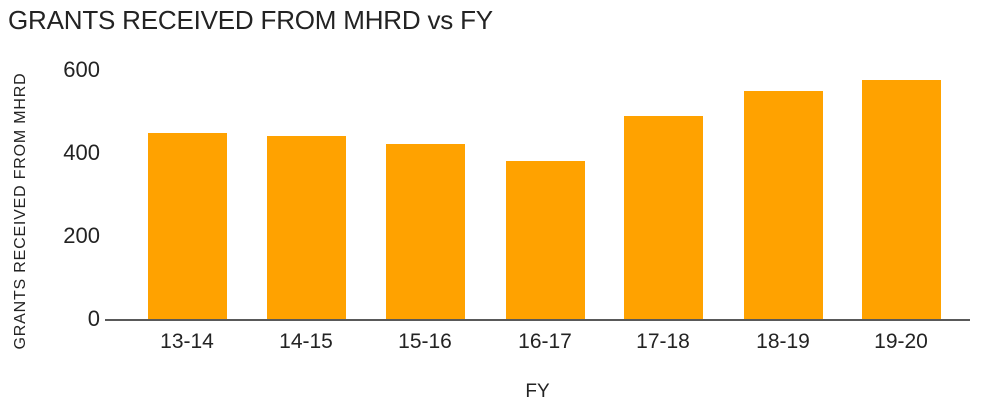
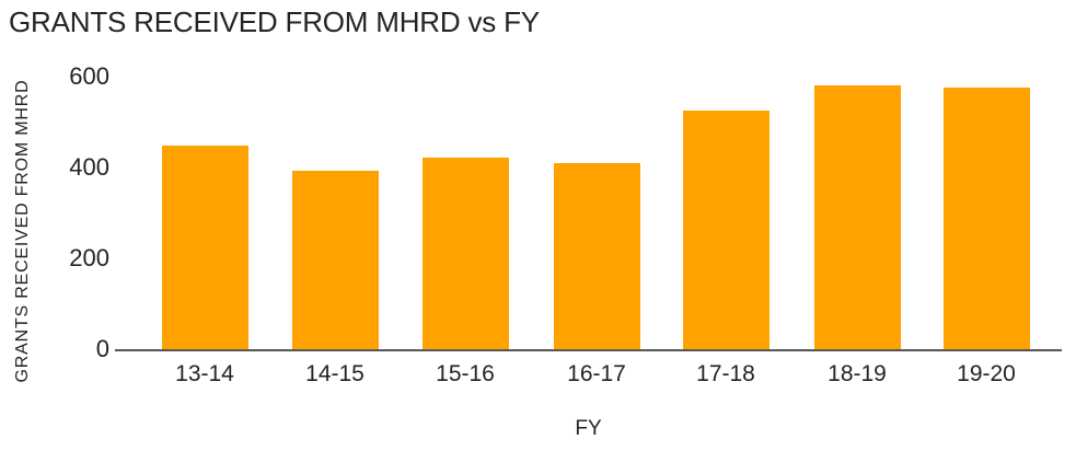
14-15: 440 -> 390
16-17: 380 -> 410
17-18: 490 -> 530
18-19: 550 -> 580
